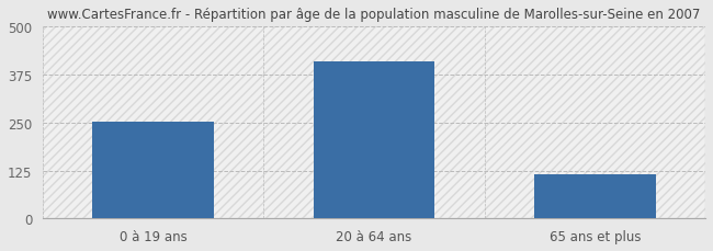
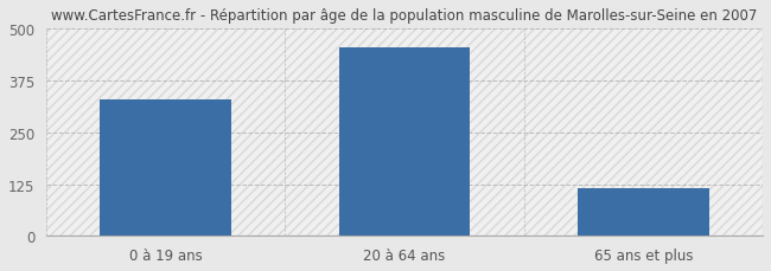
0 à 19 ans: 252 -> 330
20 à 64 ans: 410 -> 455
